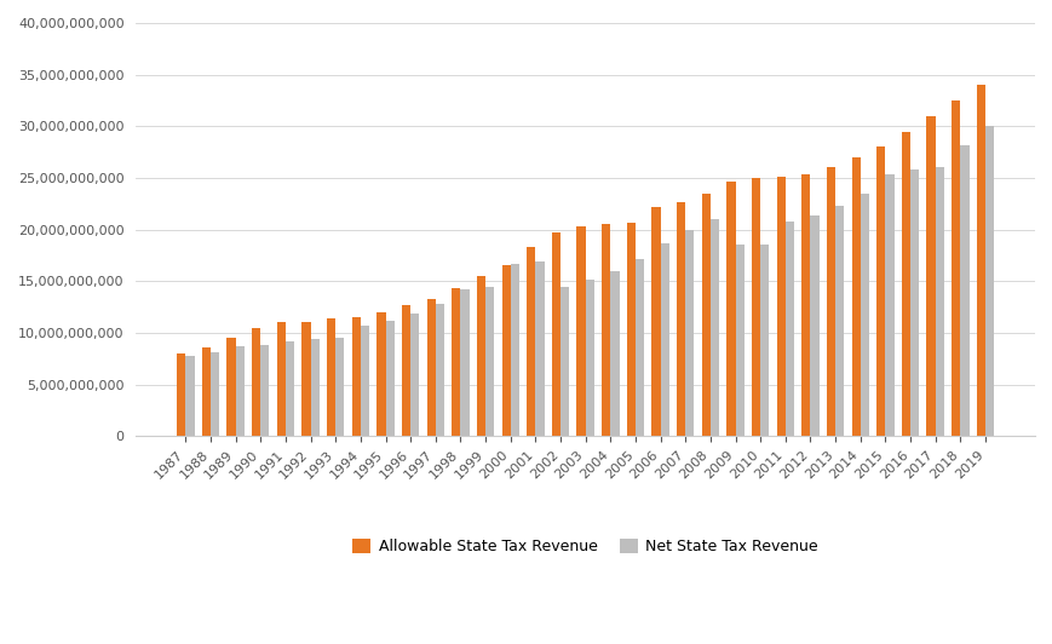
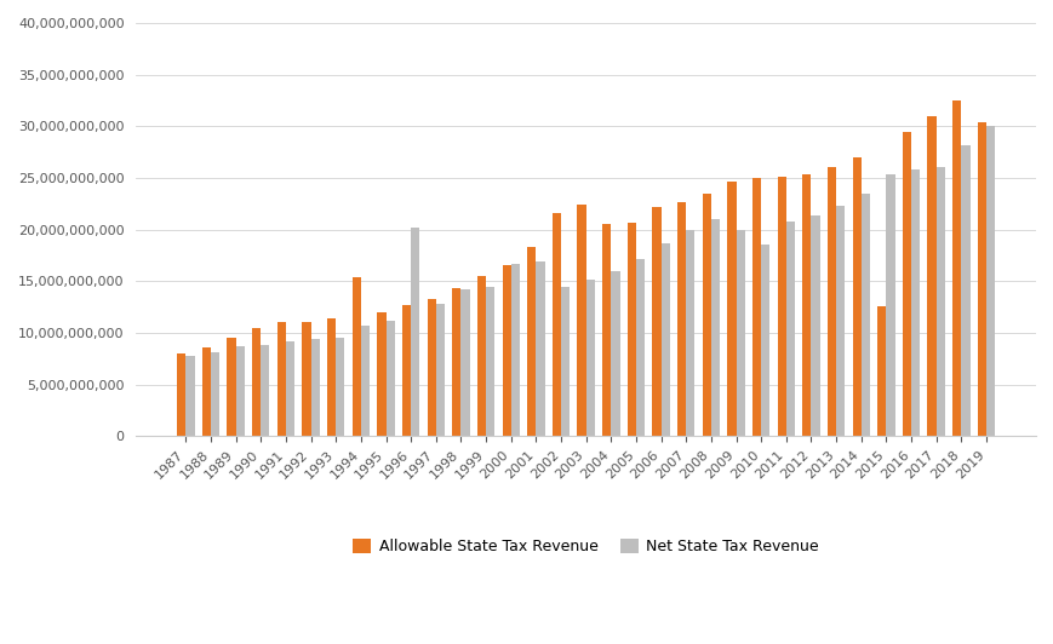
Allowable State Tax Revenue/1994: 11,500,000,000 -> 15,400,000,000
Net State Tax Revenue/1996: 11,900,000,000 -> 20,200,000,000
Allowable State Tax Revenue/2002: 19,700,000,000 -> 21,600,000,000
Allowable State Tax Revenue/2003: 20,300,000,000 -> 22,400,000,000
Net State Tax Revenue/2009: 18,500,000,000 -> 20,000,000,000
Allowable State Tax Revenue/2015: 28,000,000,000 -> 12,600,000,000
Allowable State Tax Revenue/2019: 34,000,000,000 -> 30,400,000,000
